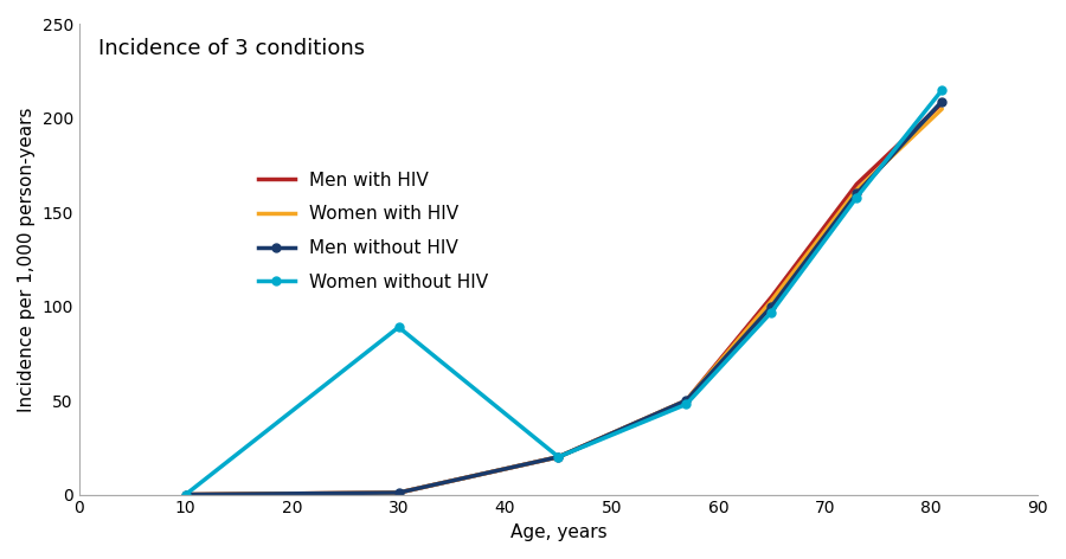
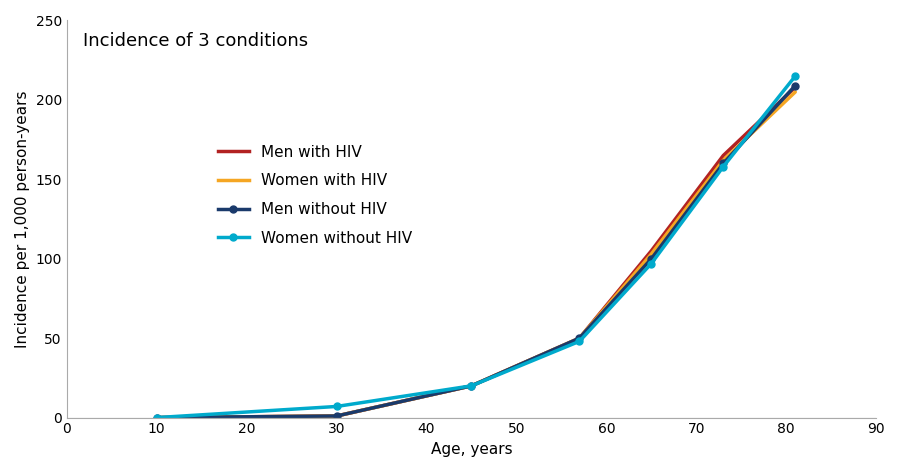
Women without HIV/30: 89 -> 7
